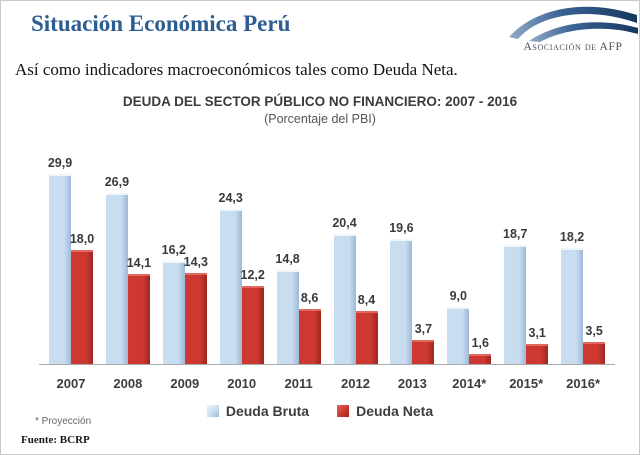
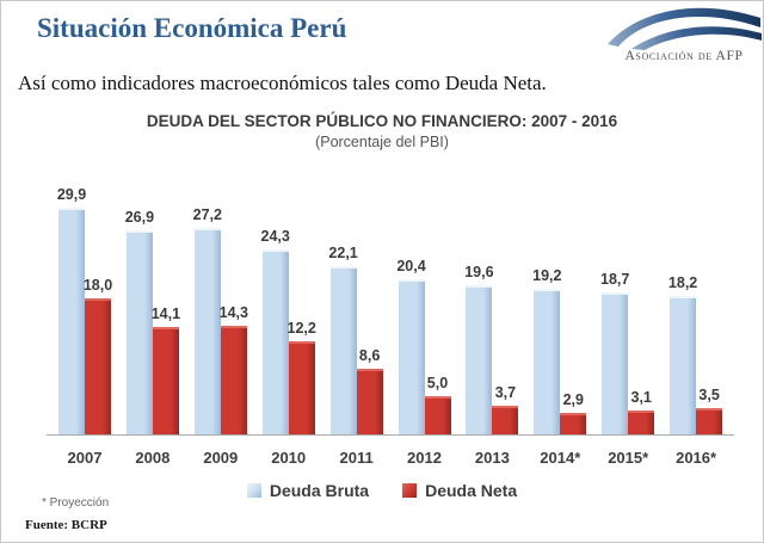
Deuda Bruta/2009: 16,2 -> 27,2
Deuda Bruta/2011: 14,8 -> 22,1
Deuda Neta/2012: 8,4 -> 5,0
Deuda Bruta/2014*: 9,0 -> 19,2
Deuda Neta/2014*: 1,6 -> 2,9
